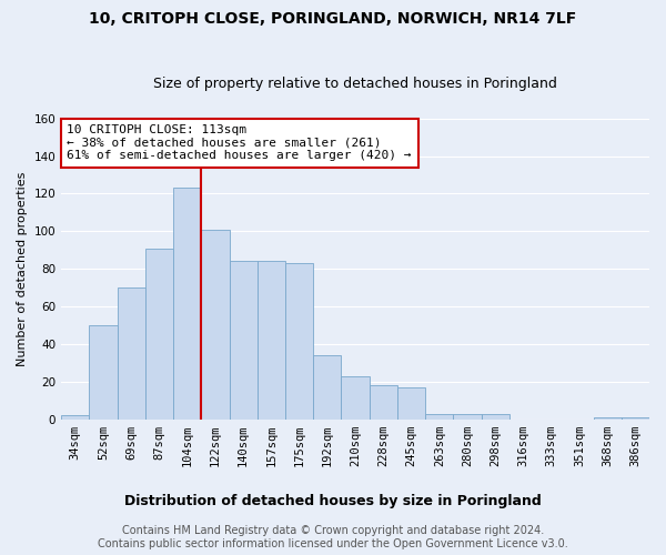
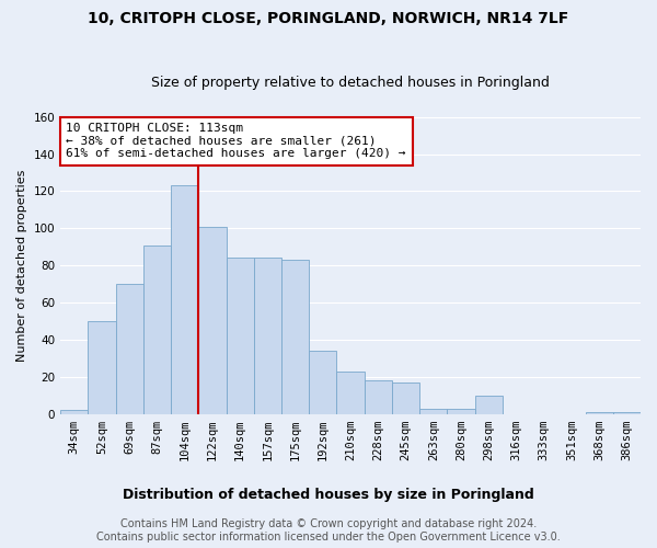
298sqm: 3 -> 10
